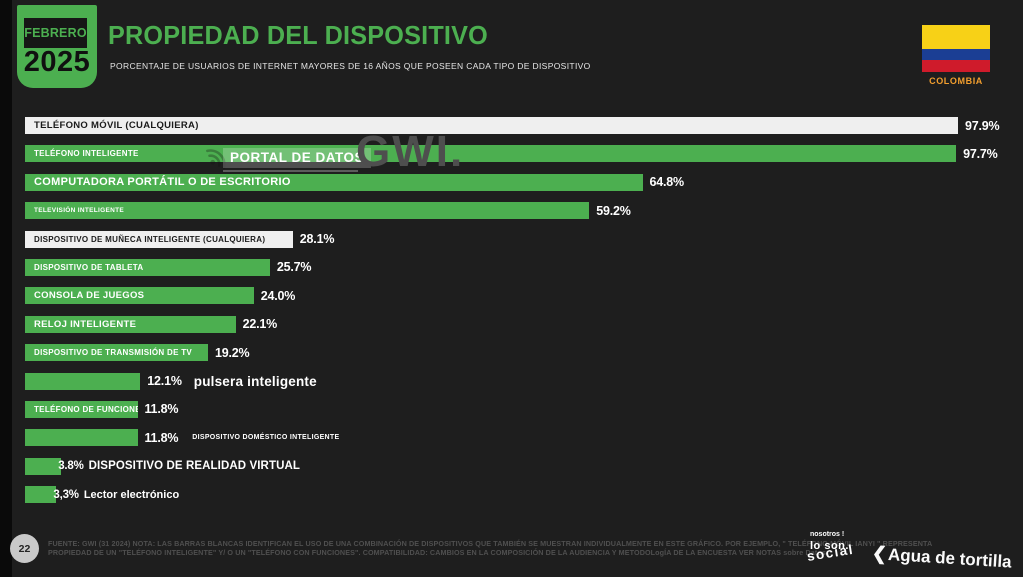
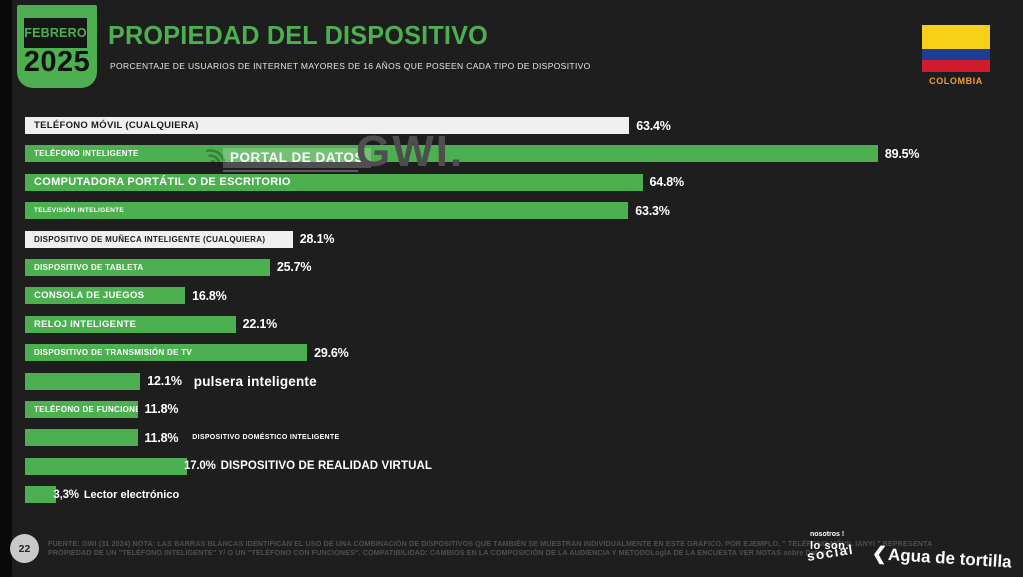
TELÉFONO MÓVIL (CUALQUIERA): 97.9% -> 63.4%
TELÉFONO INTELIGENTE: 97.7% -> 89.5%
TELEVISIÓN INTELIGENTE: 59.2% -> 63.3%
CONSOLA DE JUEGOS: 24.0% -> 16.8%
DISPOSITIVO DE TRANSMISIÓN DE TV: 19.2% -> 29.6%
DISPOSITIVO DE REALIDAD VIRTUAL: 3.8% -> 17.0%
